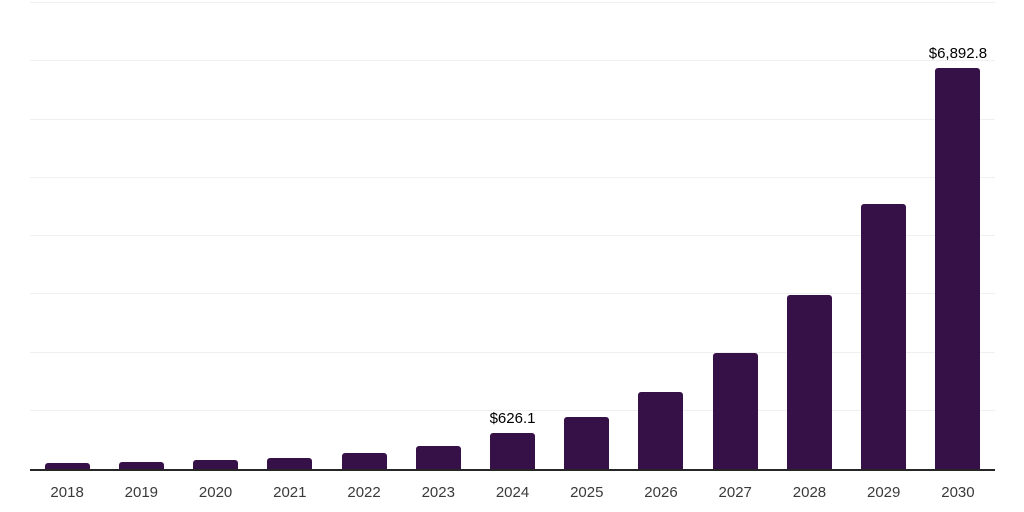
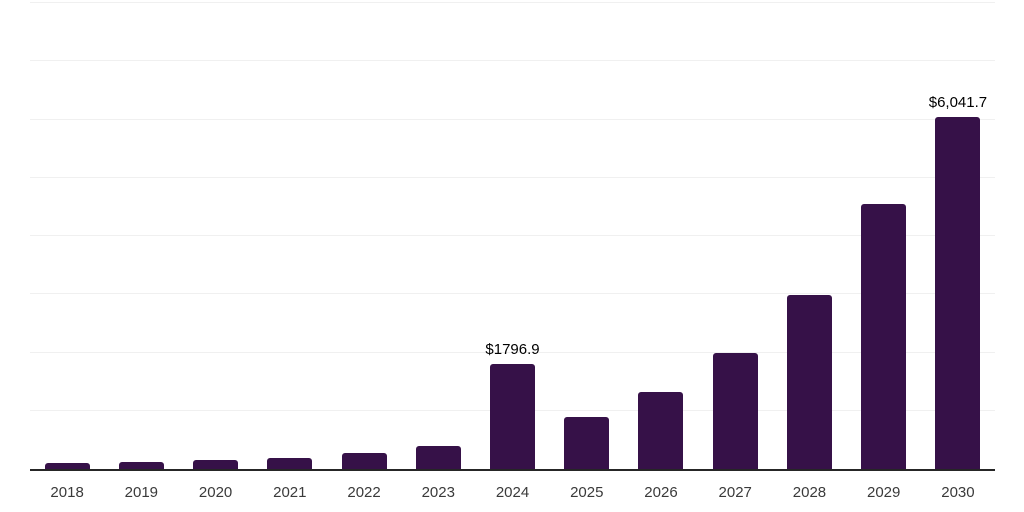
2024: $626.1 -> $1796.9
2030: $6,892.8 -> $6,041.7
